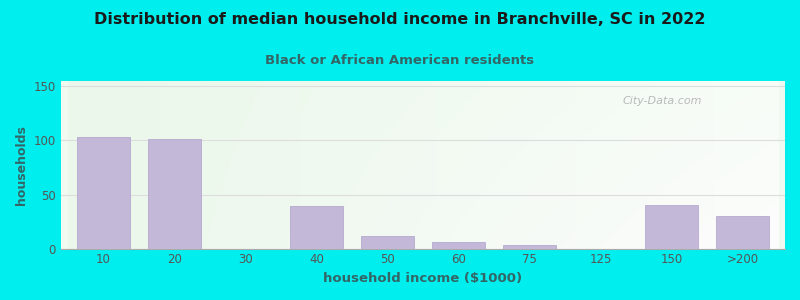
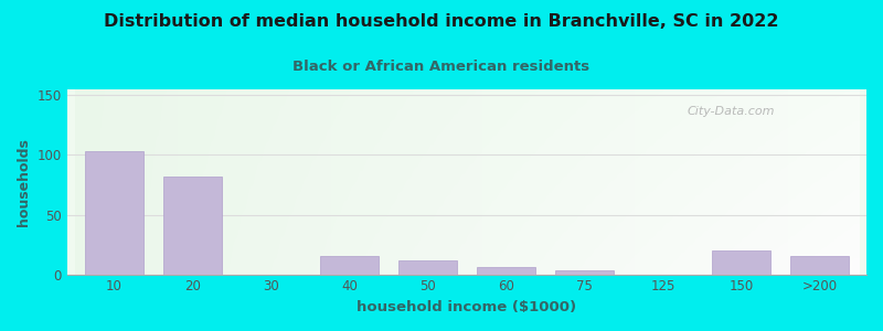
20: 101 -> 82
40: 39 -> 15
150: 40 -> 20
>200: 30 -> 15
